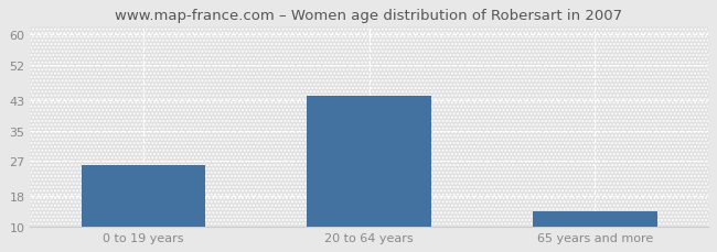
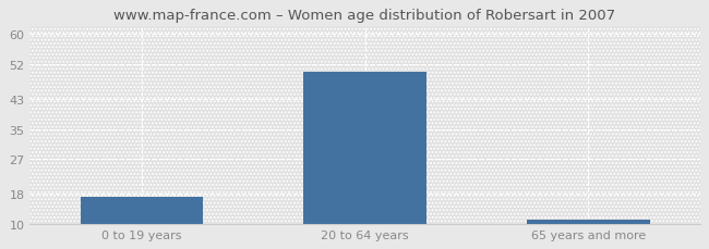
0 to 19 years: 26 -> 17
20 to 64 years: 44 -> 50
65 years and more: 14 -> 11
